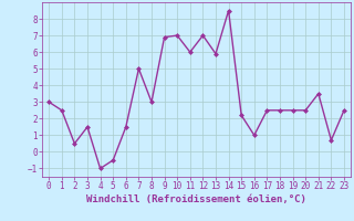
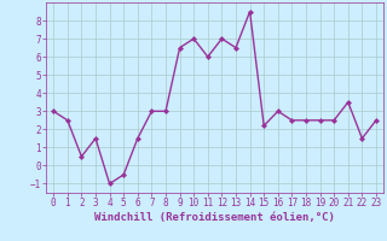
7: 5.0 -> 3.0
9: 6.9 -> 6.5
13: 5.9 -> 6.5
16: 1.0 -> 3.0
22: 0.7 -> 1.5
